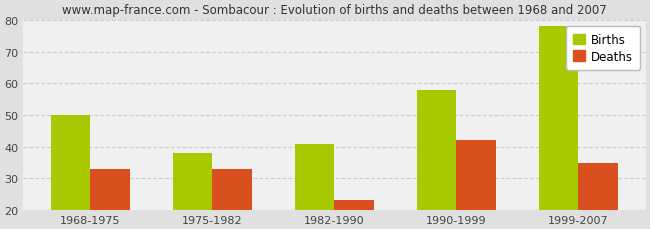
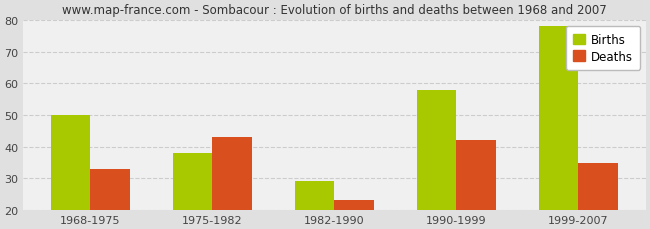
Deaths/1975-1982: 33 -> 43
Births/1982-1990: 41 -> 29
